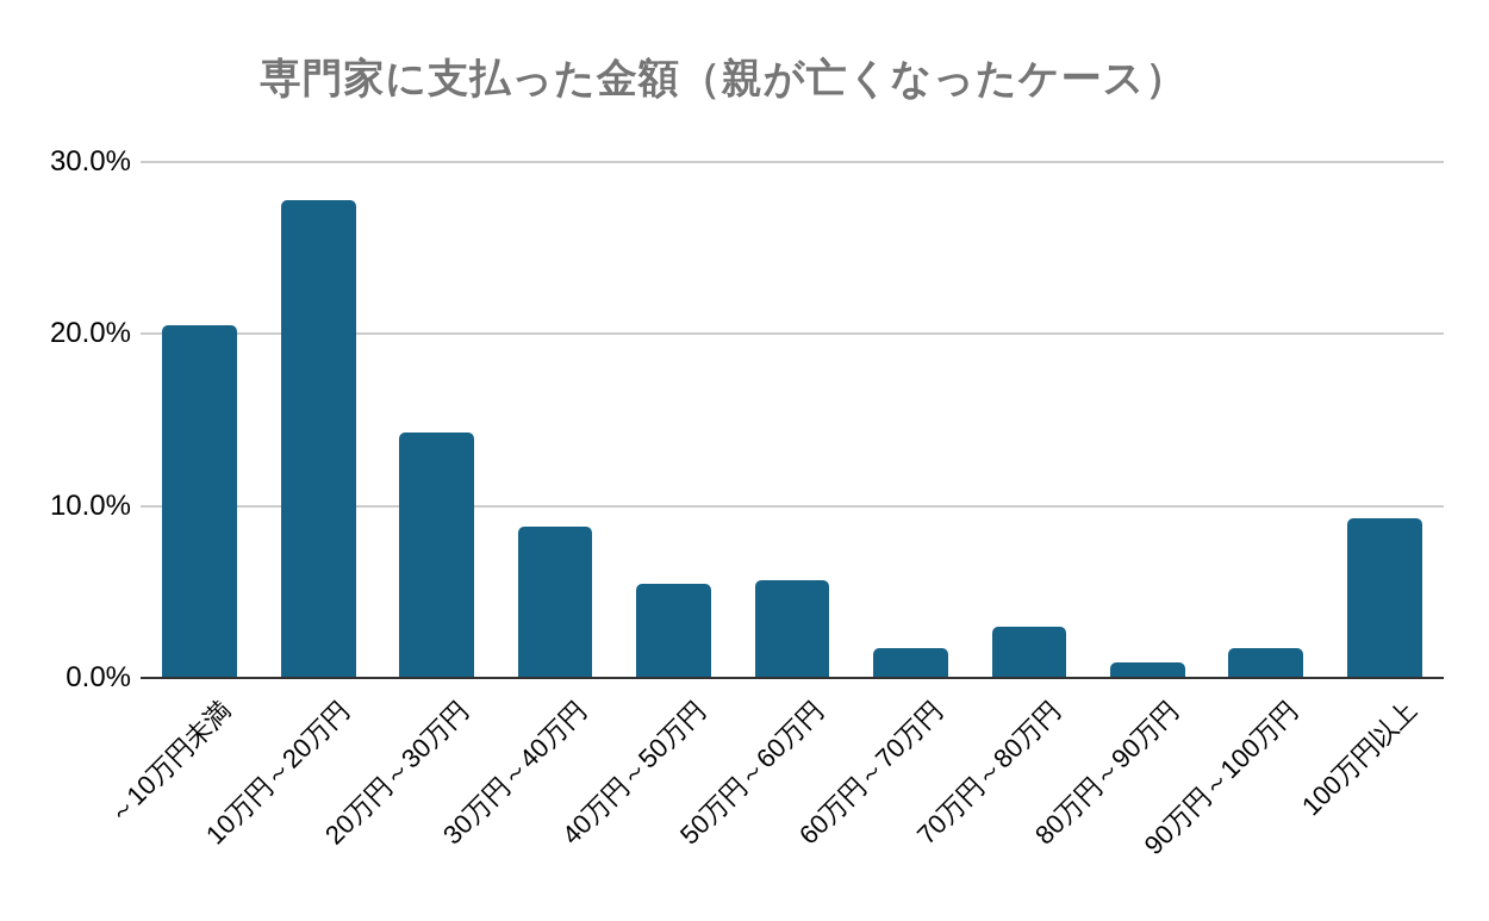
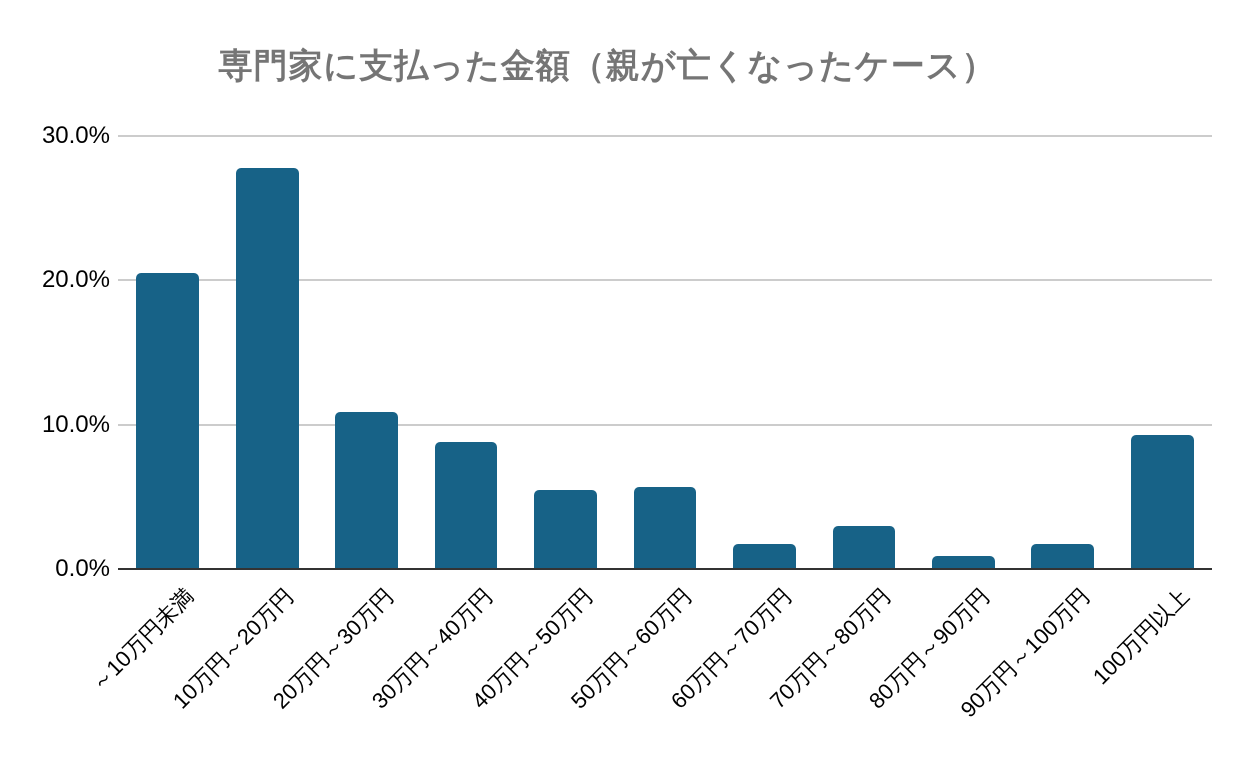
20万円～30万円: 14.3% -> 10.9%
